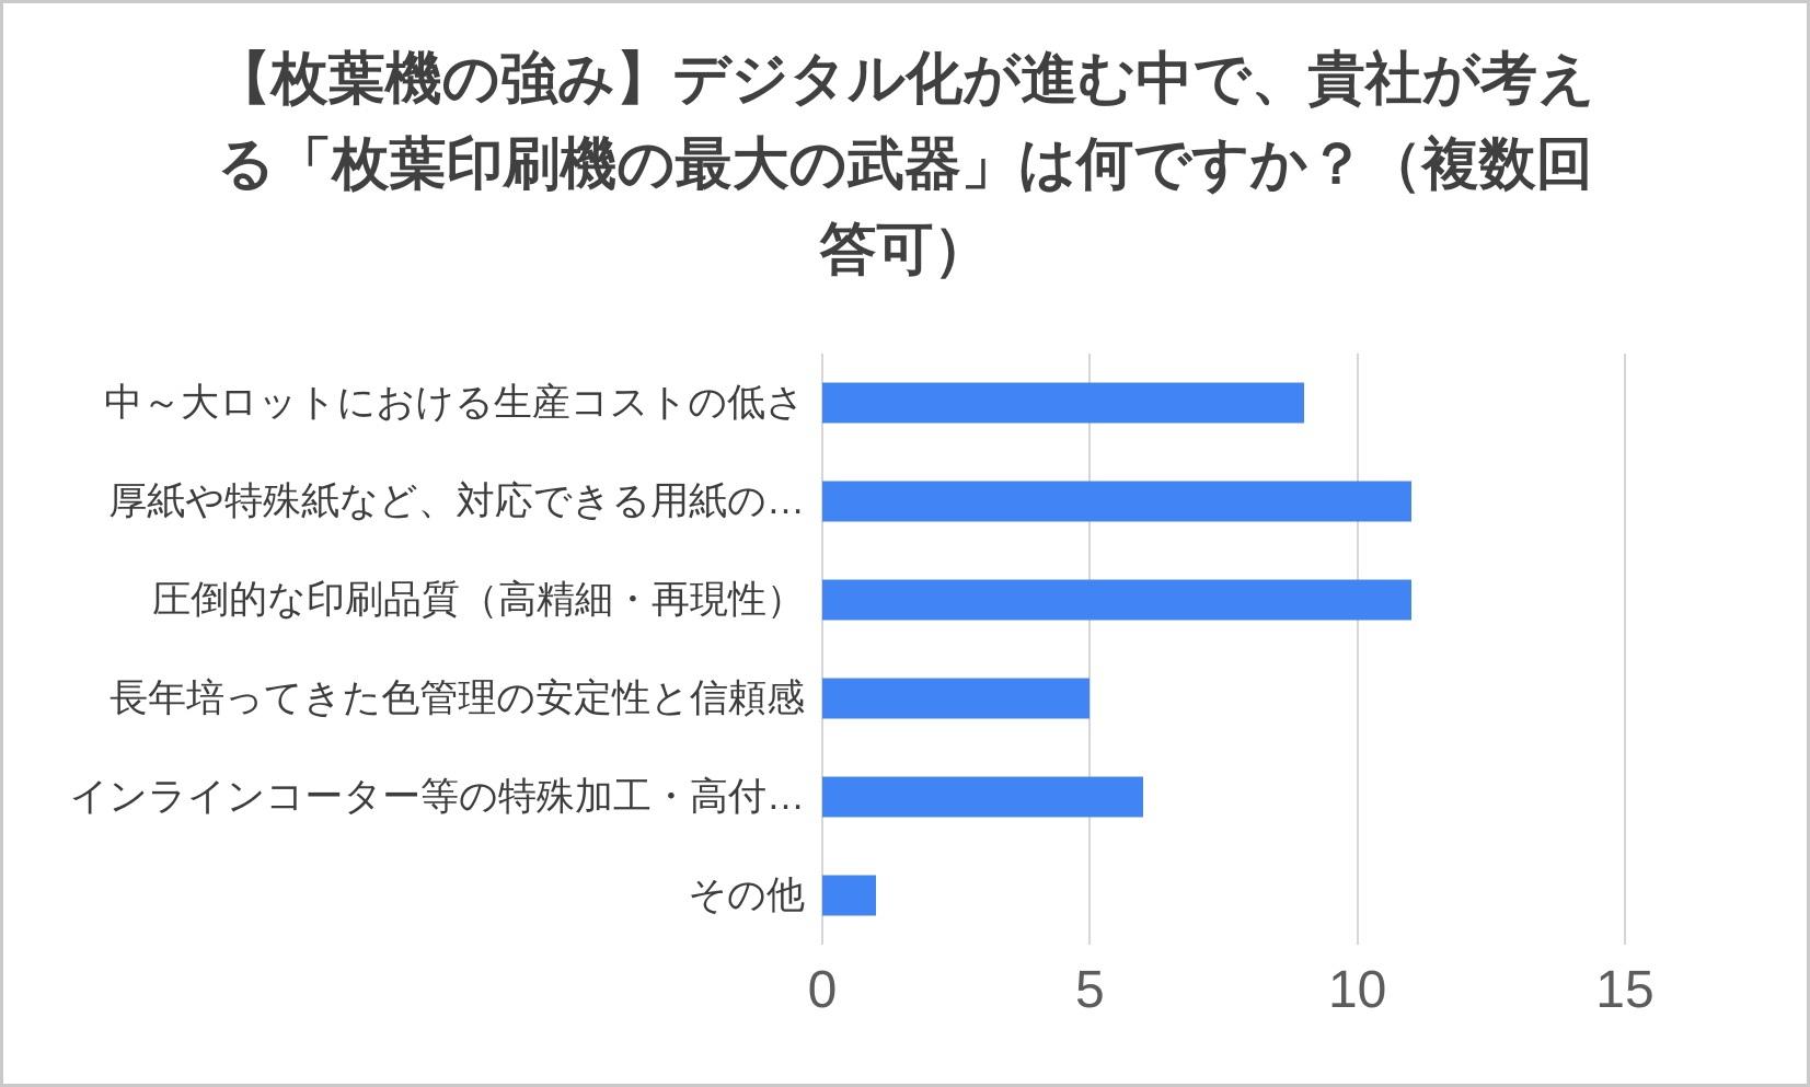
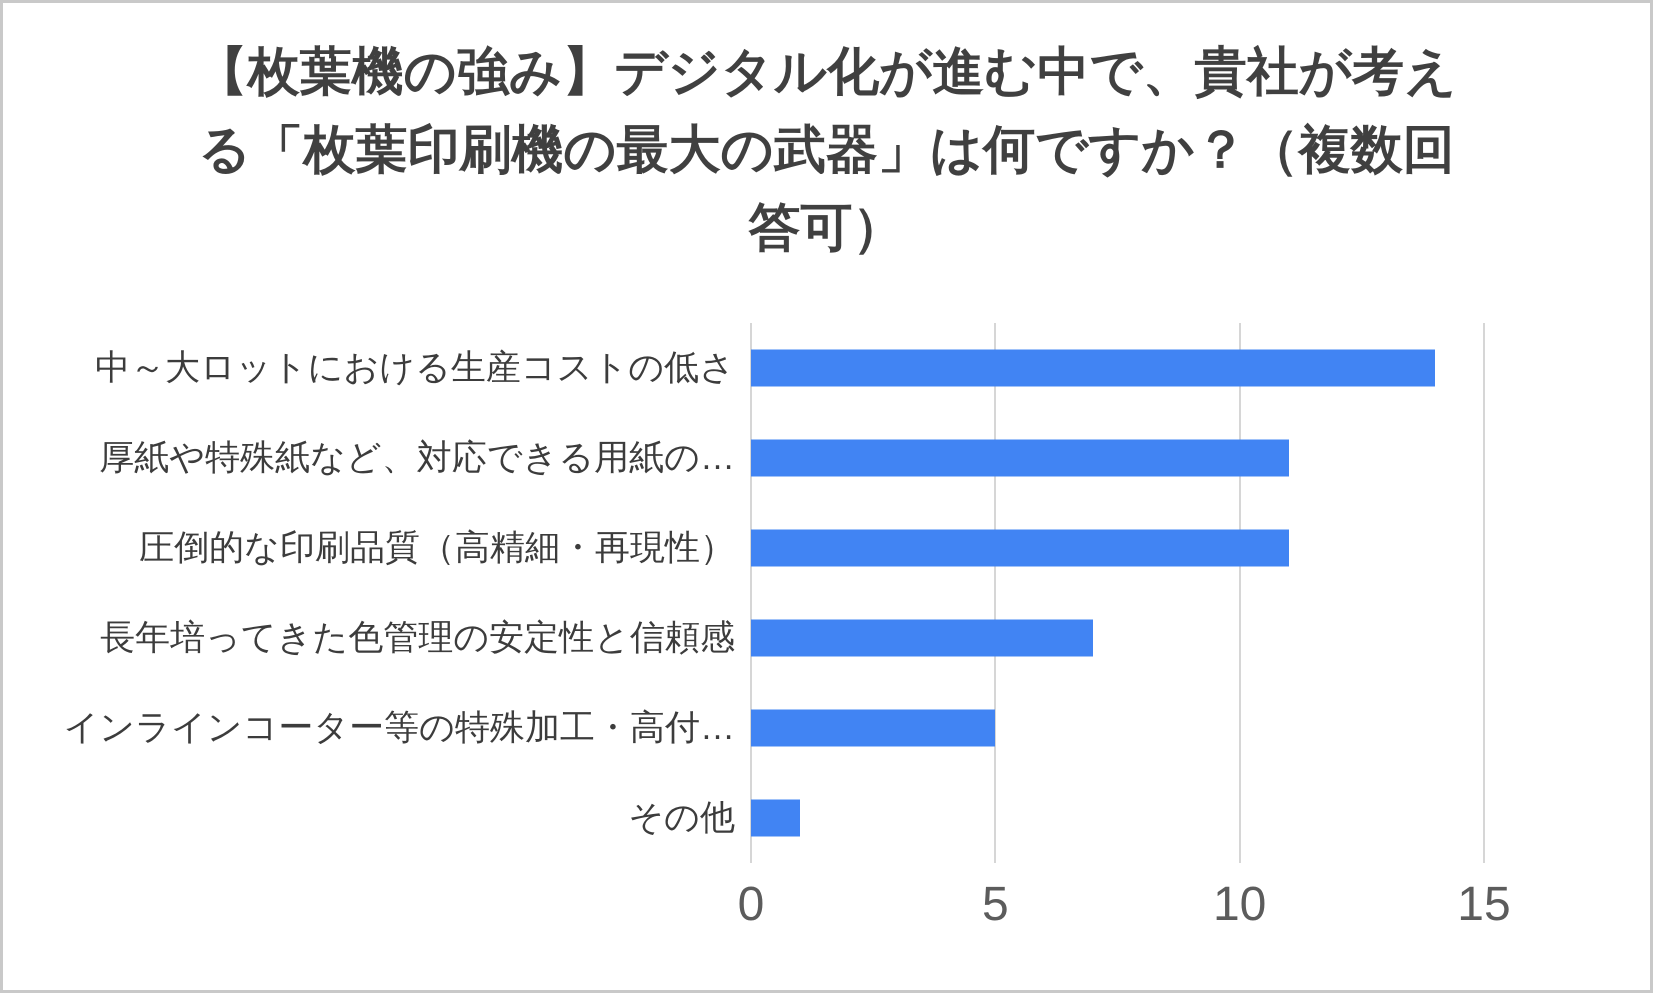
中～大ロットにおける生産コストの低さ: 9 -> 14
長年培ってきた色管理の安定性と信頼感: 5 -> 7
インラインコーター等の特殊加工・高付…: 6 -> 5
